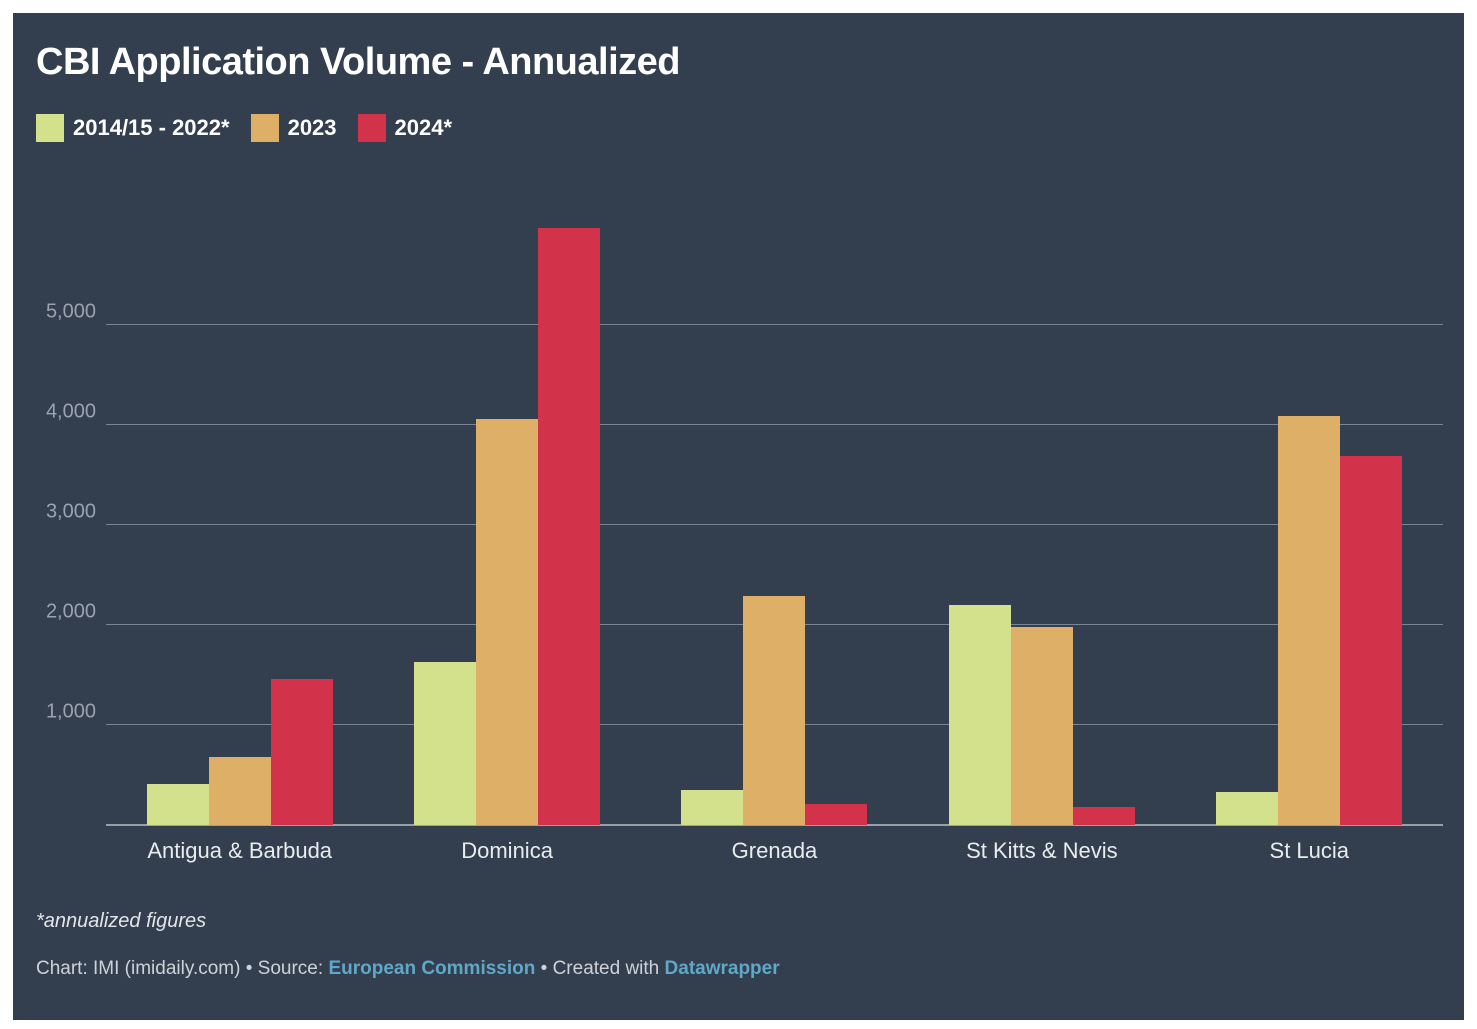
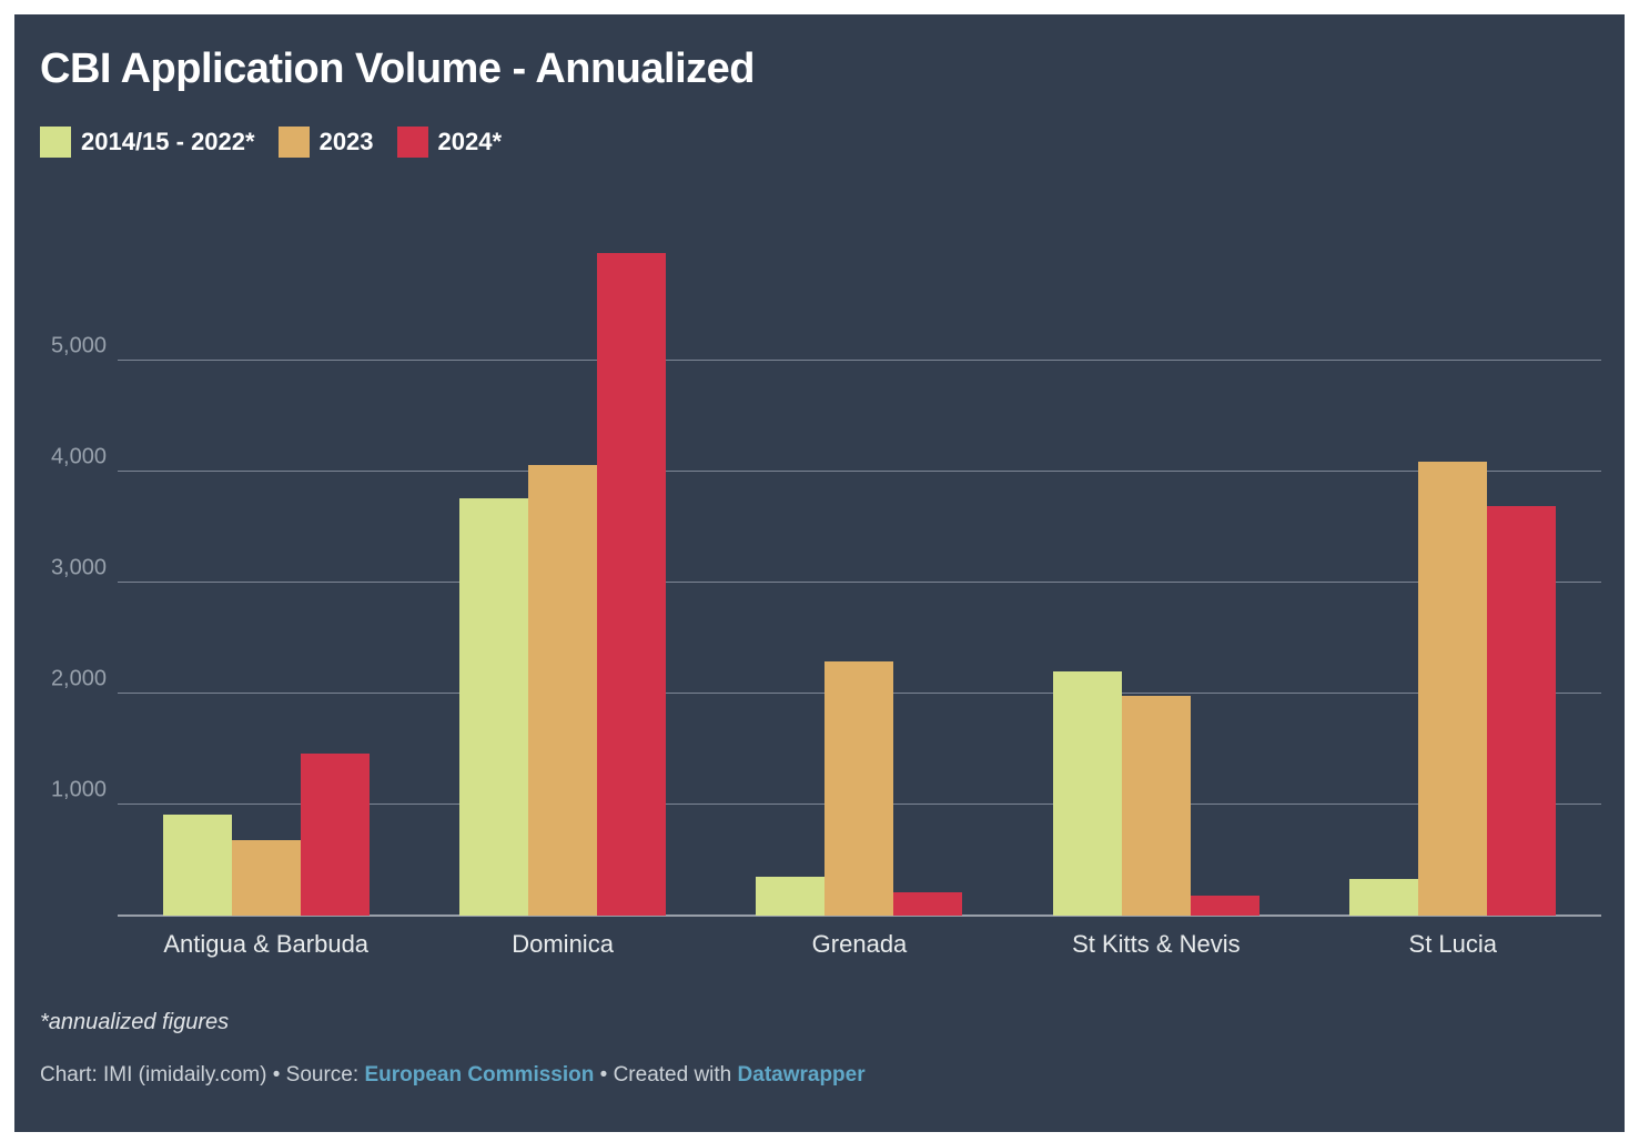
2014/15 - 2022*/Antigua & Barbuda: 410 -> 910
2014/15 - 2022*/Dominica: 1630 -> 3760
